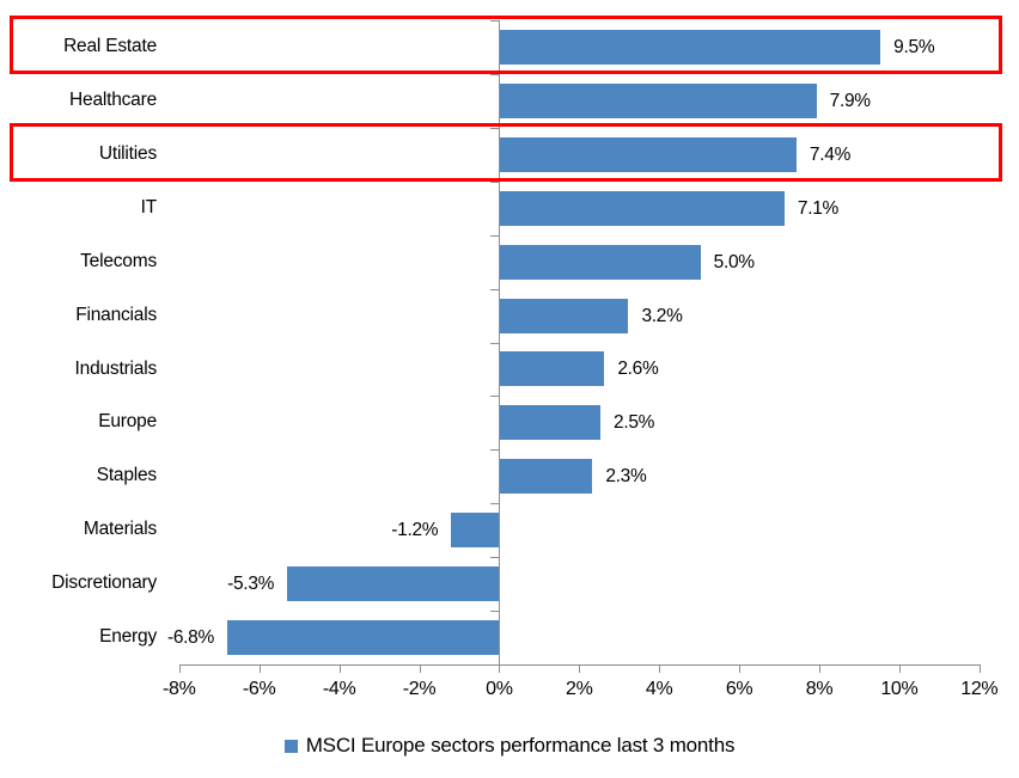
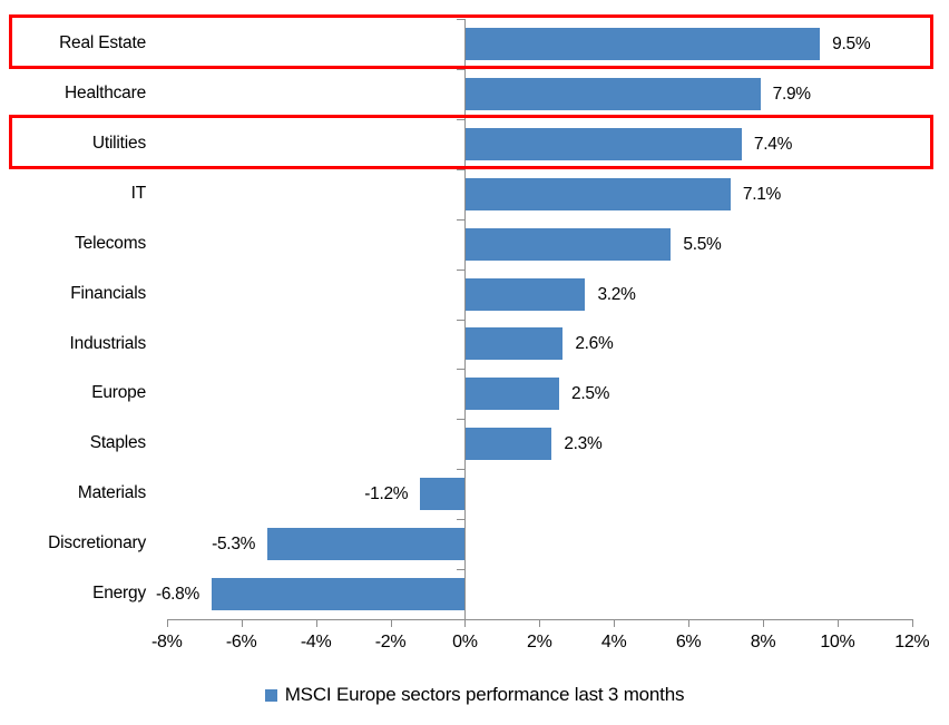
Telecoms: 5.0% -> 5.5%
